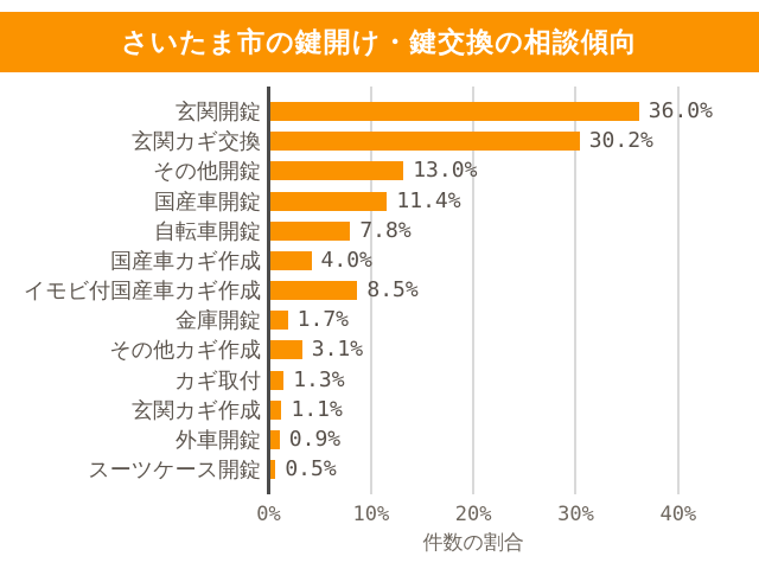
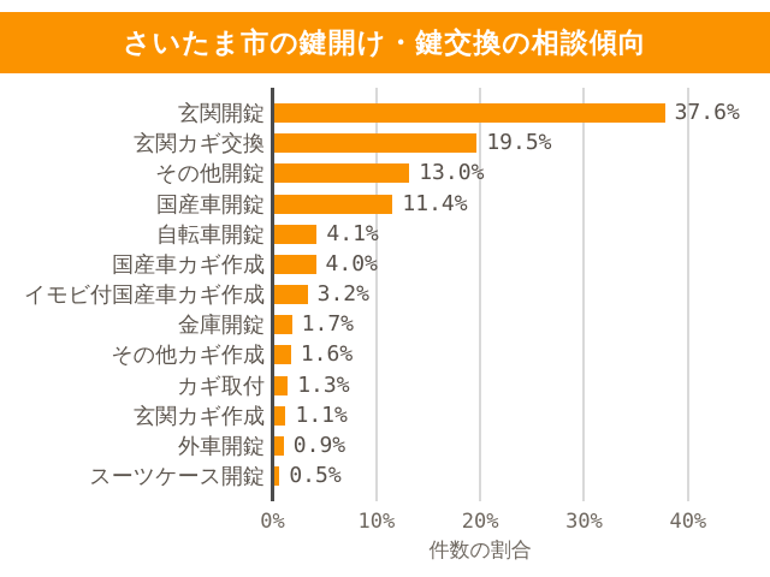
玄関開錠: 36.0% -> 37.6%
玄関カギ交換: 30.2% -> 19.5%
自転車開錠: 7.8% -> 4.1%
イモビ付国産車カギ作成: 8.5% -> 3.2%
その他カギ作成: 3.1% -> 1.6%
